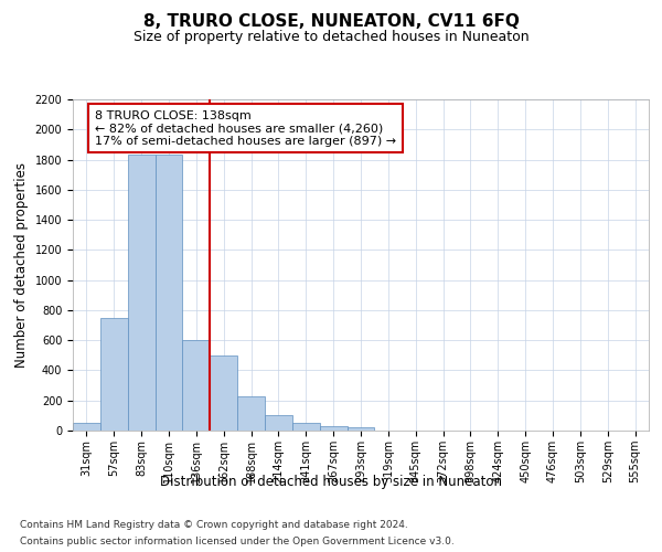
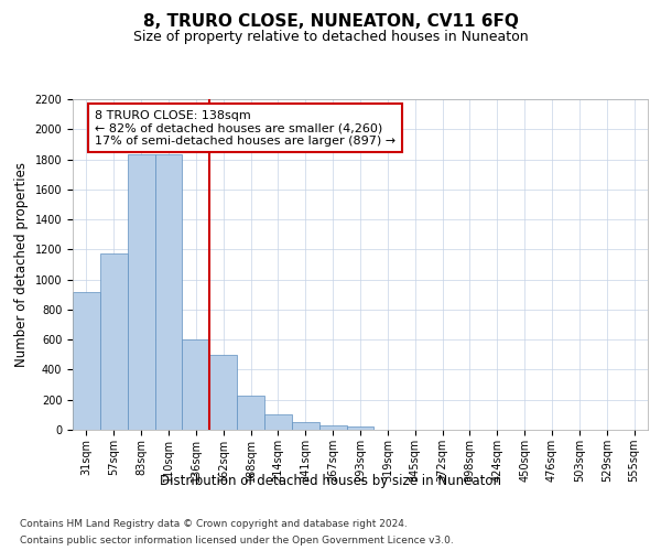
31sqm: 50 -> 920
57sqm: 750 -> 1170
